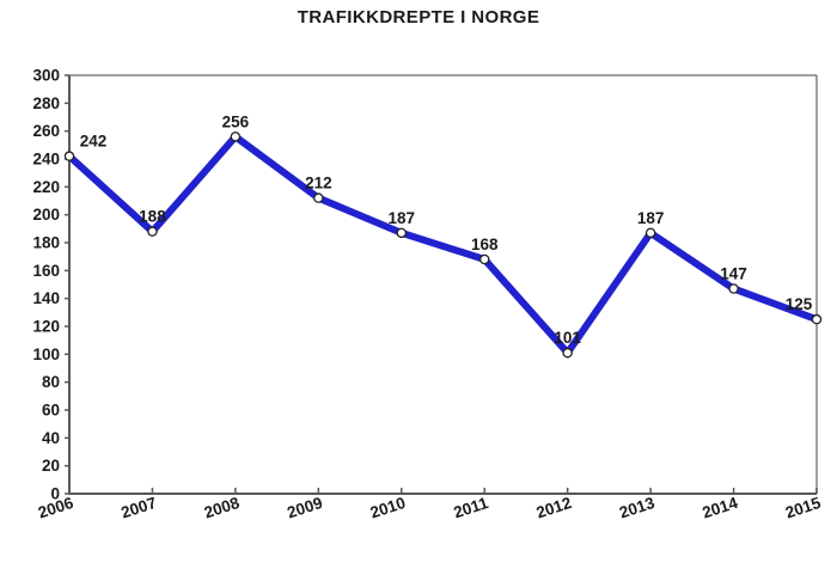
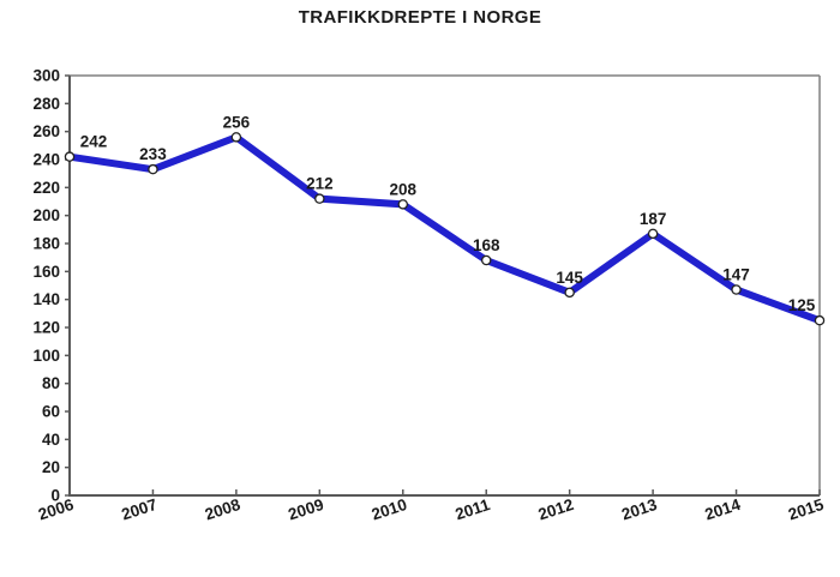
2007: 188 -> 233
2010: 187 -> 208
2012: 101 -> 145
